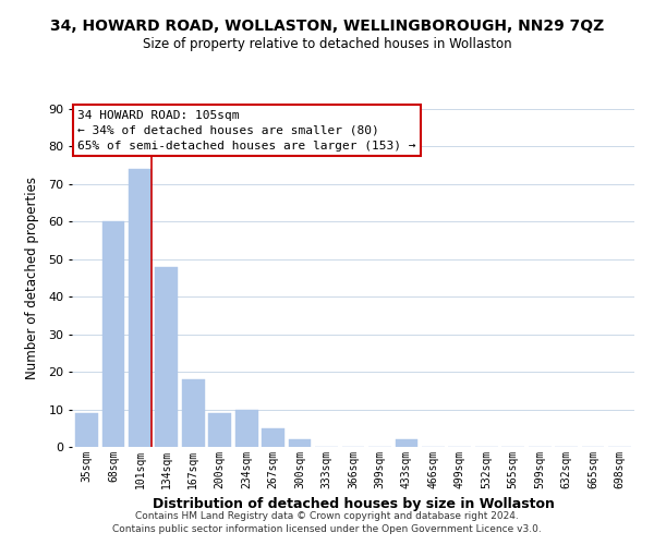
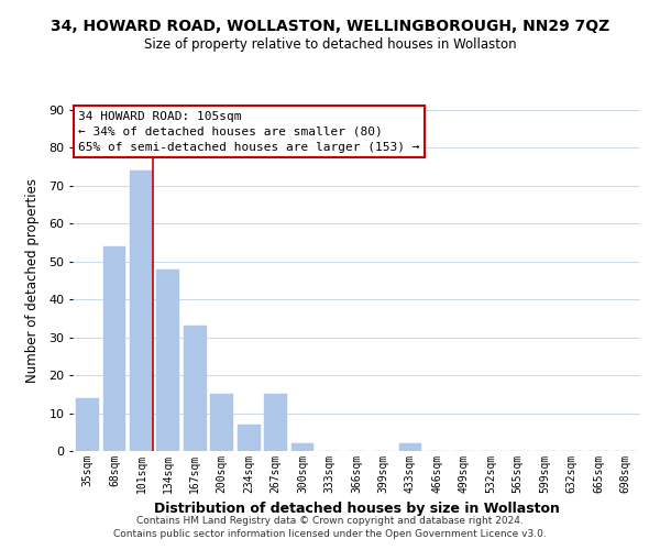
35sqm: 9 -> 14
68sqm: 60 -> 54
167sqm: 18 -> 33
200sqm: 9 -> 15
234sqm: 10 -> 7
267sqm: 5 -> 15
